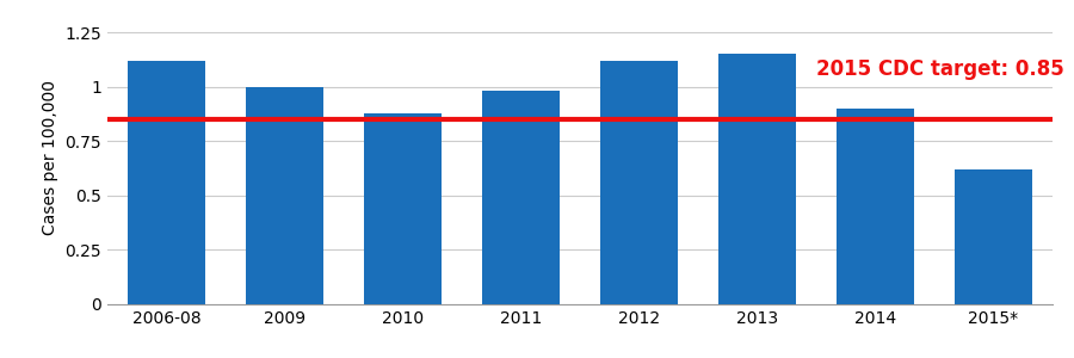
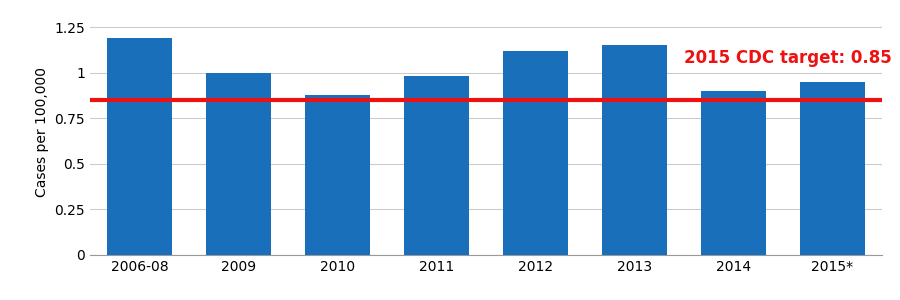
2006-08: 1.12 -> 1.19
2015*: 0.62 -> 0.95
